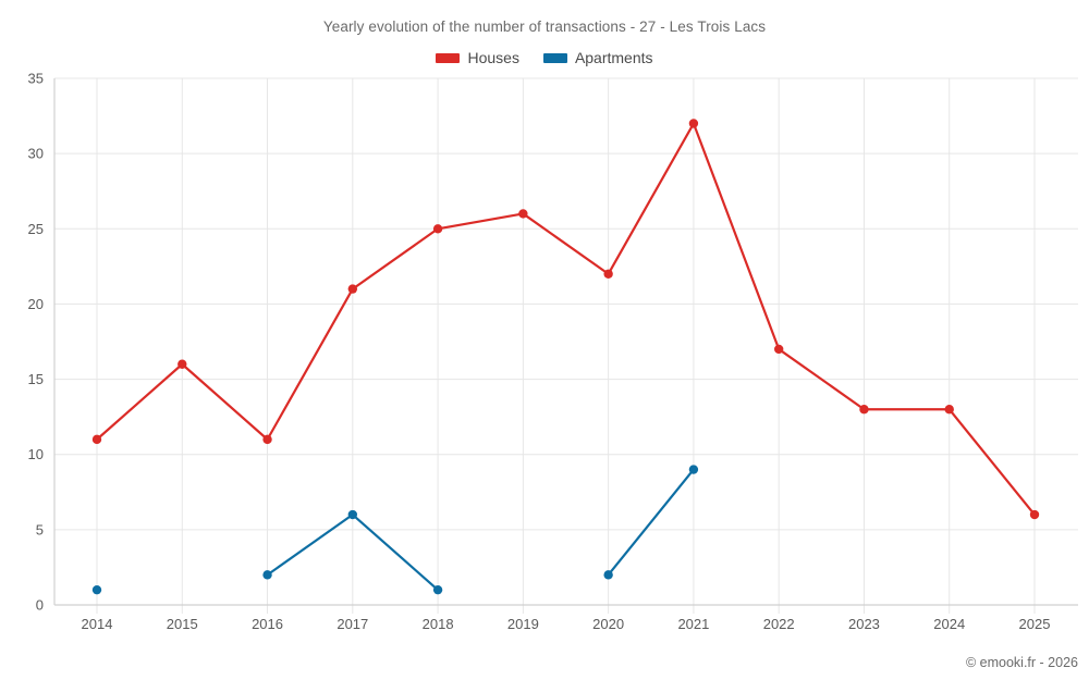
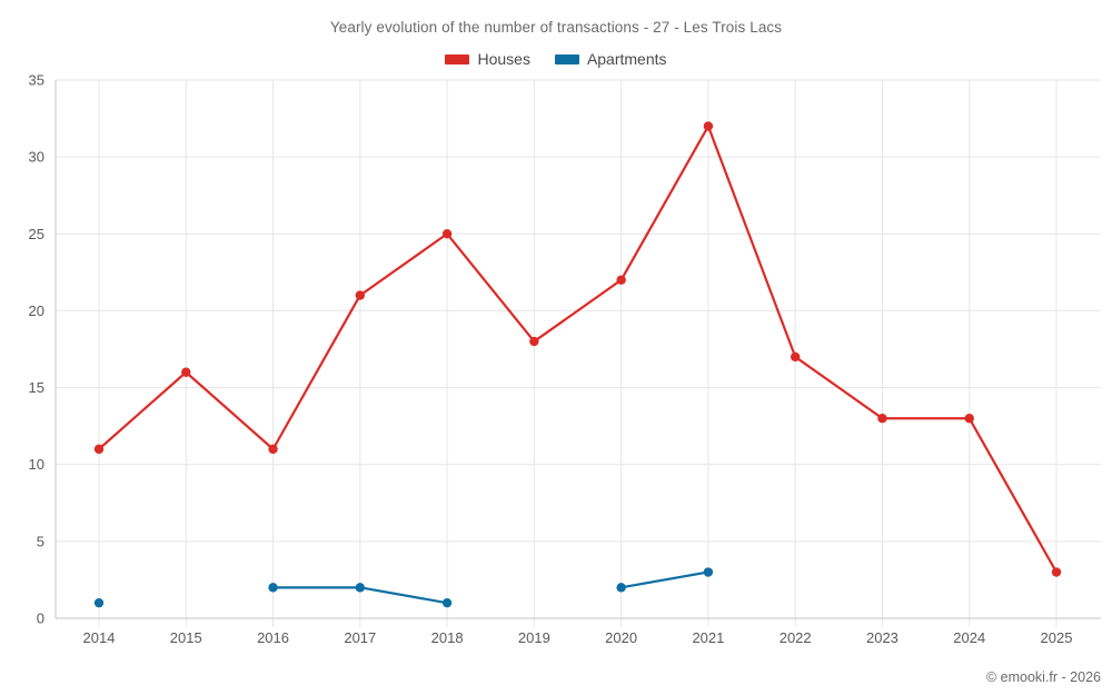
Apartments/2017: 6 -> 2
Houses/2019: 26 -> 18
Apartments/2021: 9 -> 3
Houses/2025: 6 -> 3
